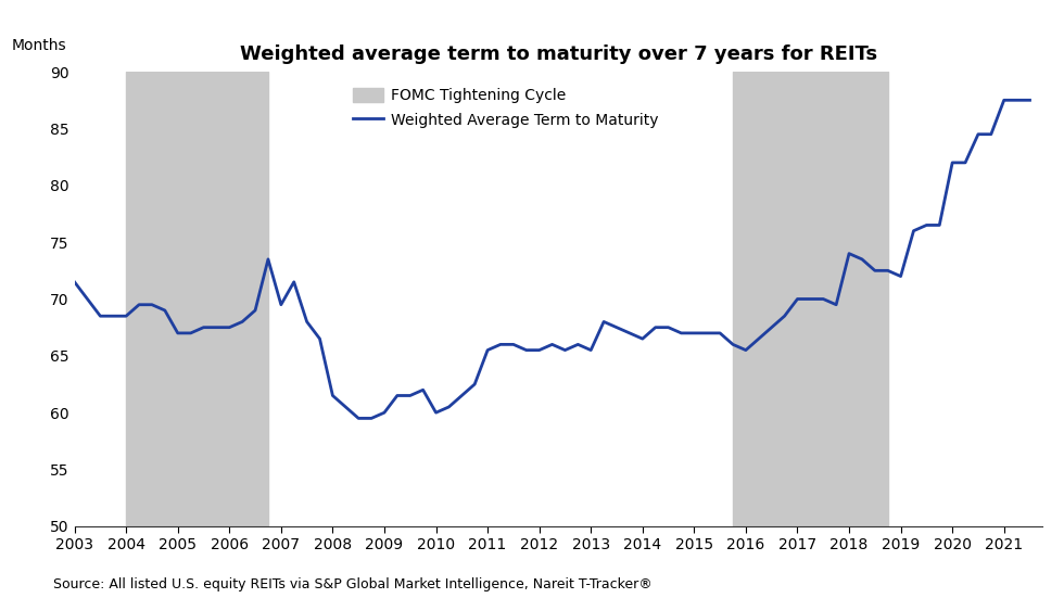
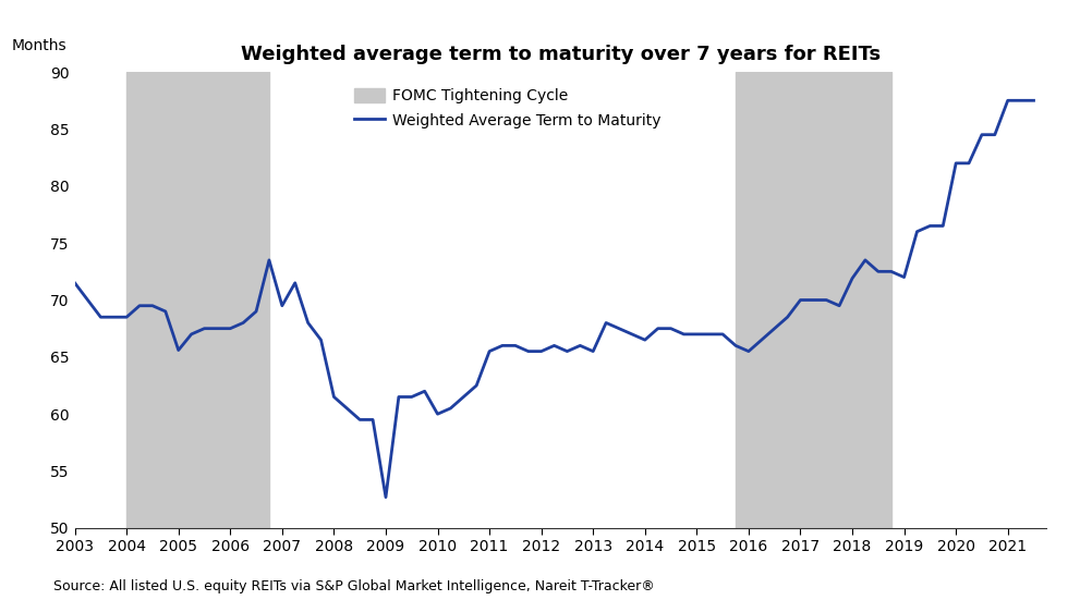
2005: 67.0 -> 65.6
2009: 60.0 -> 52.7
2018: 74.0 -> 71.9
